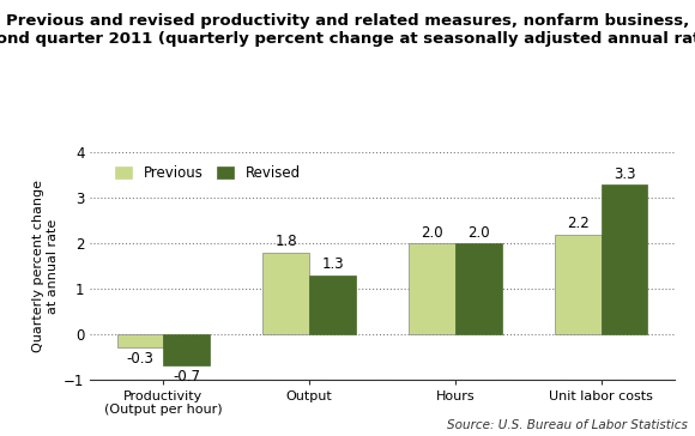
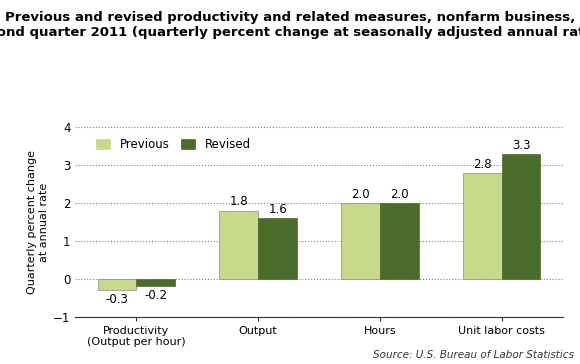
Revised/Productivity (Output per hour): -0.7 -> -0.2
Revised/Output: 1.3 -> 1.6
Previous/Unit labor costs: 2.2 -> 2.8
